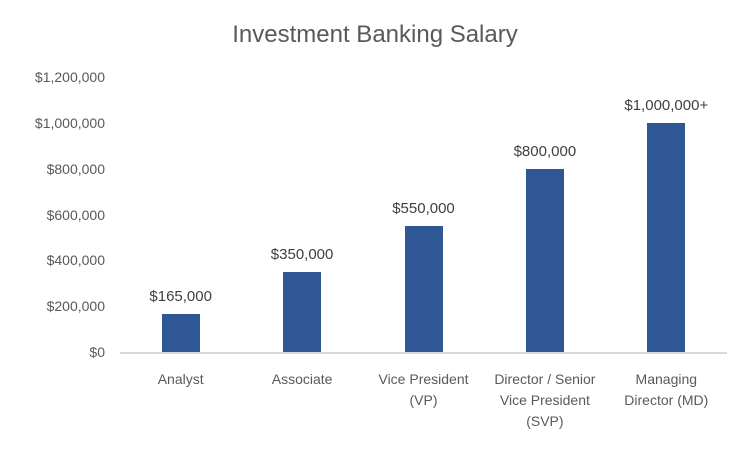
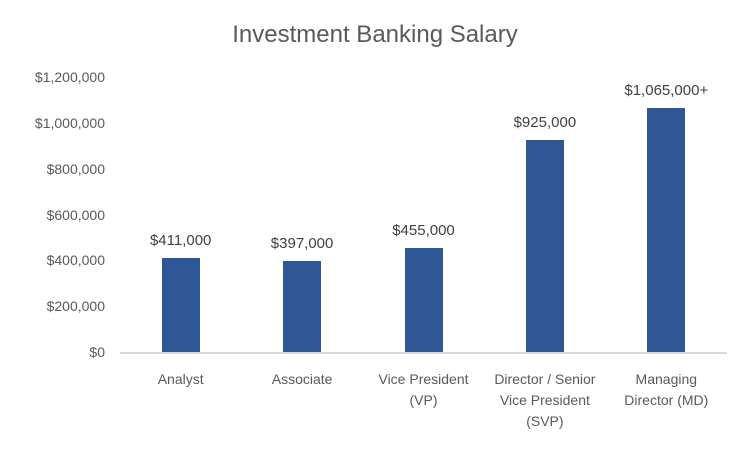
Analyst: $165,000 -> $411,000
Associate: $350,000 -> $397,000
Vice President (VP): $550,000 -> $455,000
Director / Senior Vice President (SVP): $800,000 -> $925,000
Managing Director (MD): 1,000,000 -> 1,065,000
